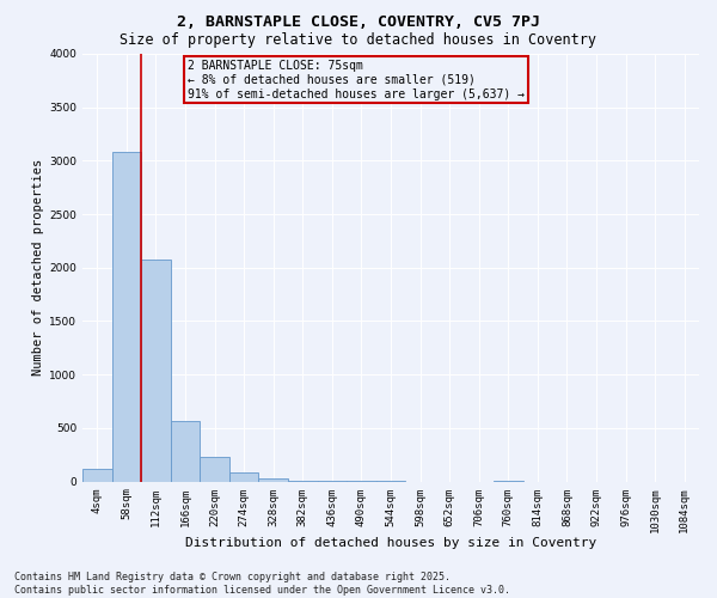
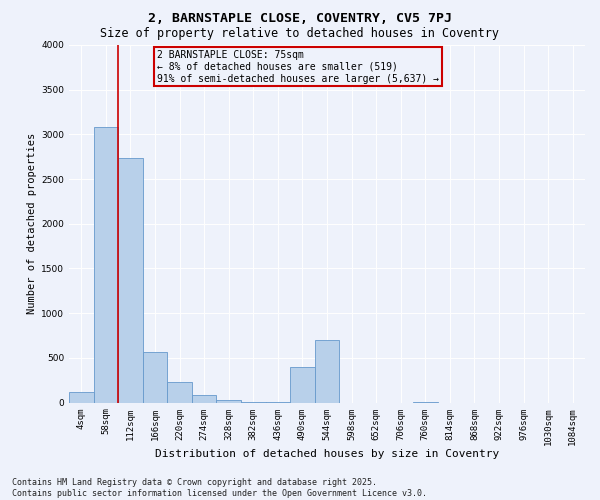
112sqm: 2070 -> 2740
490sqm: 0 -> 400
544sqm: 0 -> 700
